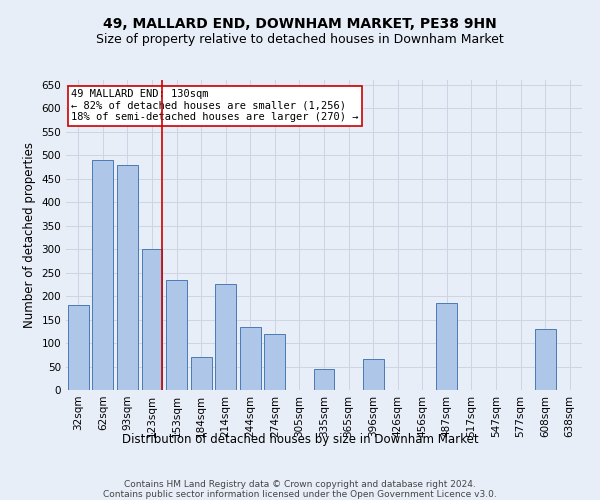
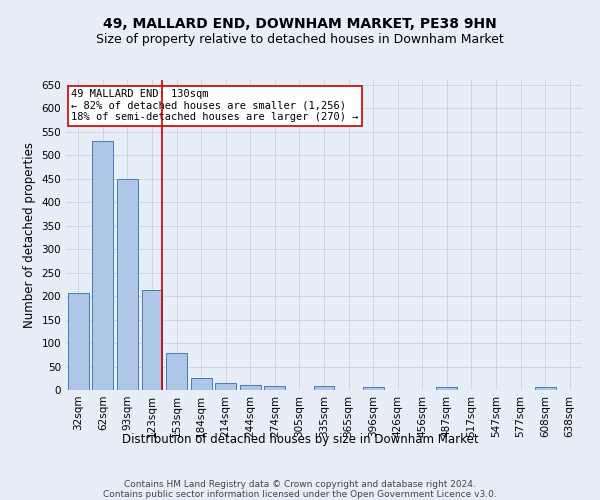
32sqm: 180 -> 207
62sqm: 490 -> 530
93sqm: 480 -> 450
123sqm: 300 -> 213
153sqm: 235 -> 78
184sqm: 70 -> 26
214sqm: 225 -> 14
244sqm: 135 -> 11
274sqm: 120 -> 8
335sqm: 45 -> 8
396sqm: 65 -> 6
487sqm: 185 -> 6
608sqm: 130 -> 6
